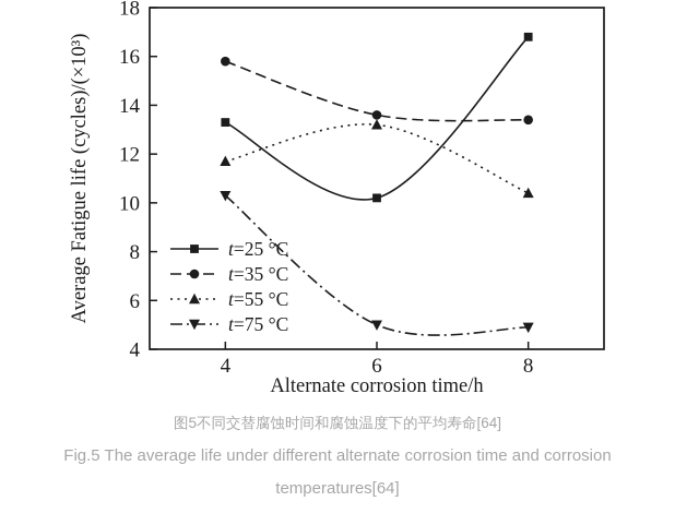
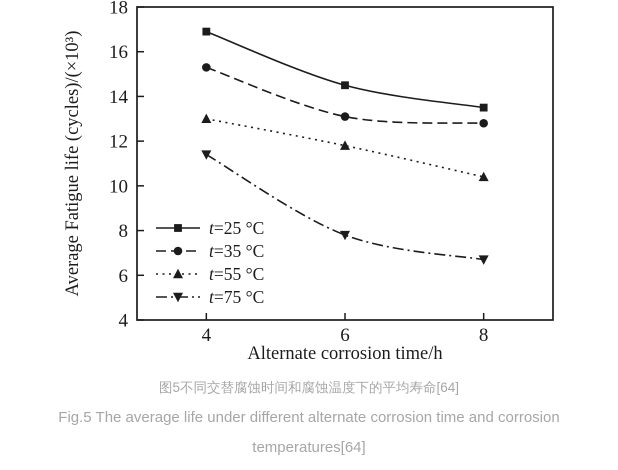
t=25 °C/4: 13.3 -> 16.9
t=35 °C/4: 15.8 -> 15.3
t=55 °C/4: 11.7 -> 13.0
t=75 °C/4: 10.3 -> 11.4
t=25 °C/6: 10.2 -> 14.5
t=35 °C/6: 13.6 -> 13.1
t=55 °C/6: 13.2 -> 11.8
t=75 °C/6: 5.0 -> 7.8
t=25 °C/8: 16.8 -> 13.5
t=35 °C/8: 13.4 -> 12.8
t=75 °C/8: 4.9 -> 6.7
